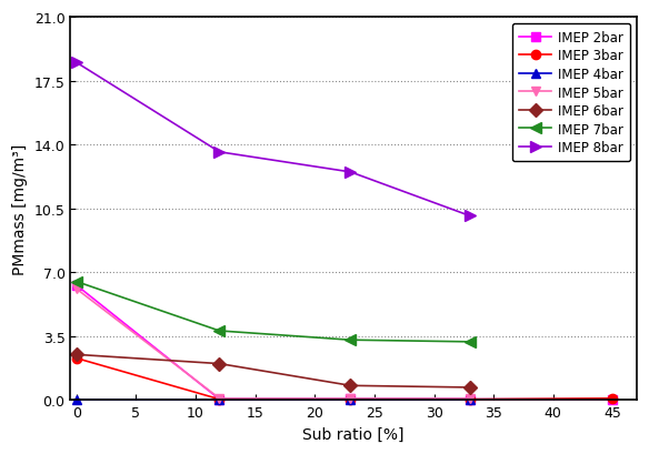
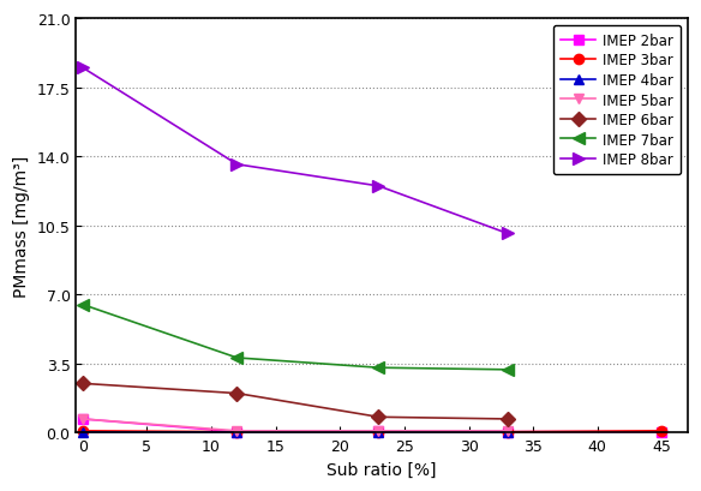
IMEP 2bar/0: 6.3 -> 0.7
IMEP 3bar/0: 2.3 -> 0.1
IMEP 5bar/0: 6.1 -> 0.7
